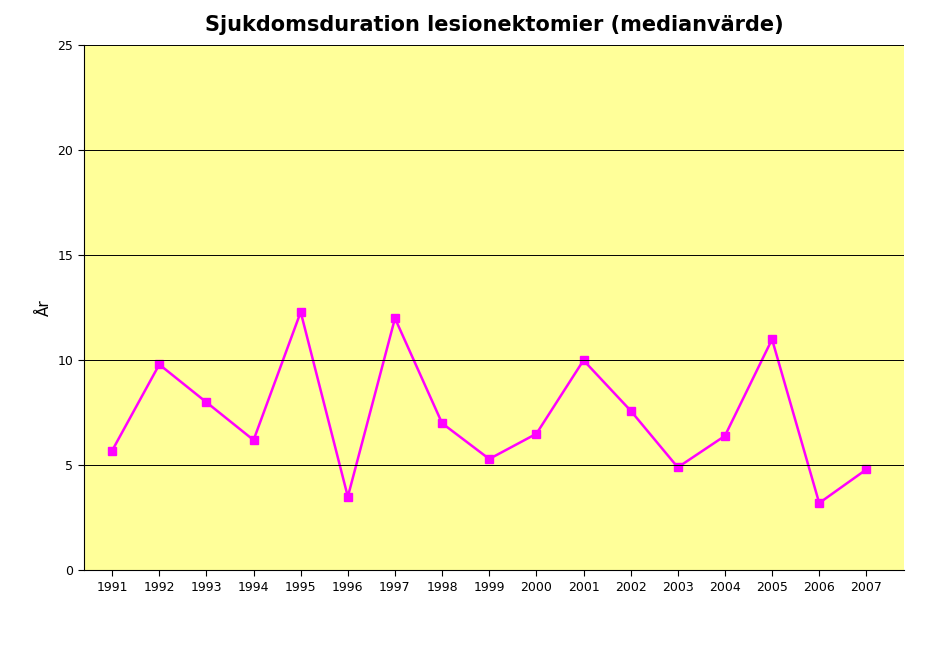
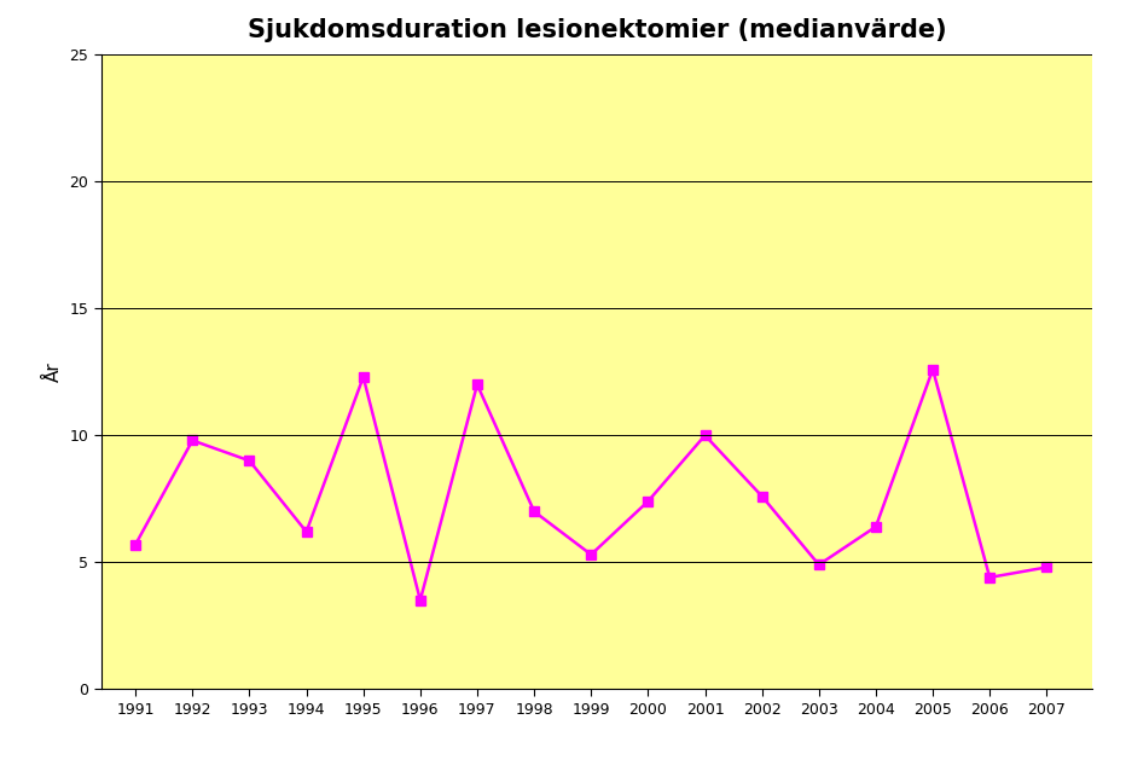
1993: 8.0 -> 9.0
2000: 6.5 -> 7.4
2005: 11.0 -> 12.6
2006: 3.2 -> 4.4
